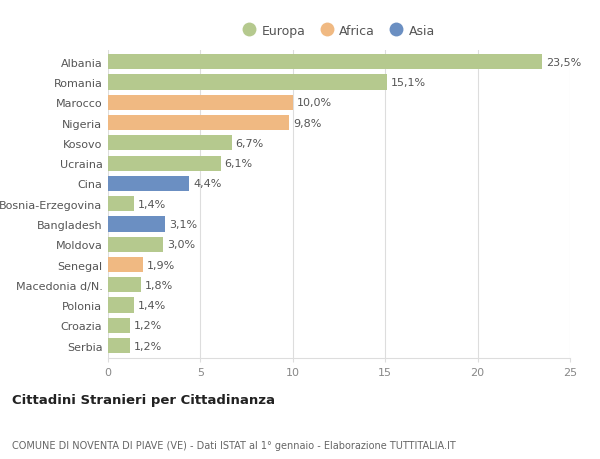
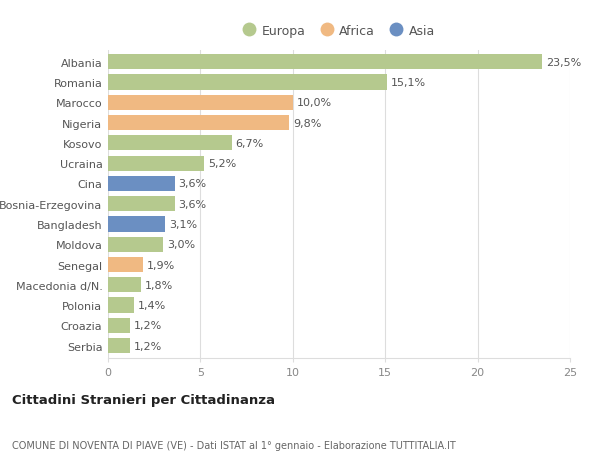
Ucraina: 6,1% -> 5,2%
Cina: 4,4% -> 3,6%
Bosnia-Erzegovina: 1,4% -> 3,6%
